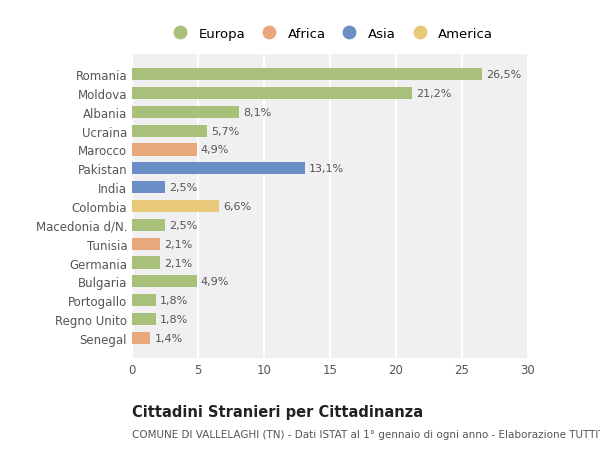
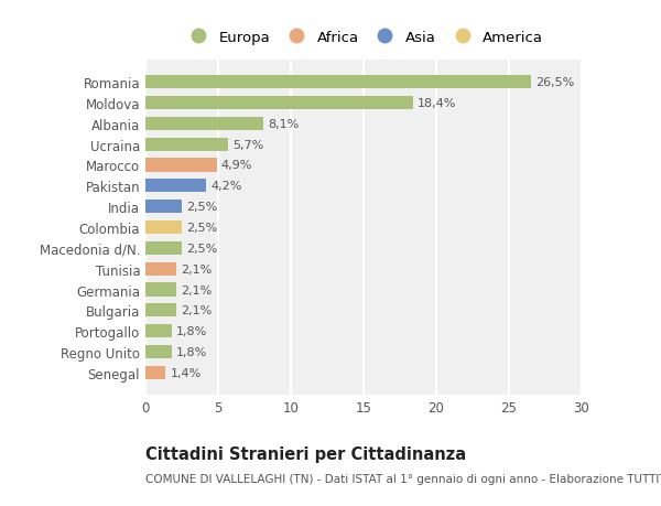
Moldova: 21,2% -> 18,4%
Pakistan: 13,1% -> 4,2%
Colombia: 6,6% -> 2,5%
Bulgaria: 4,9% -> 2,1%
